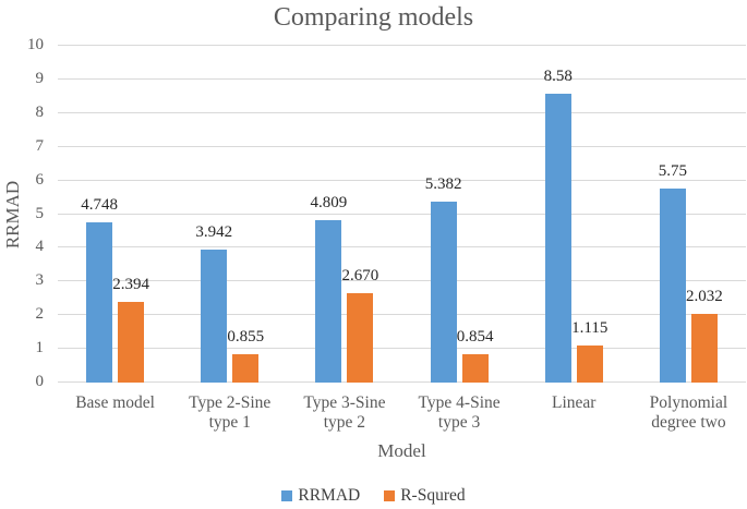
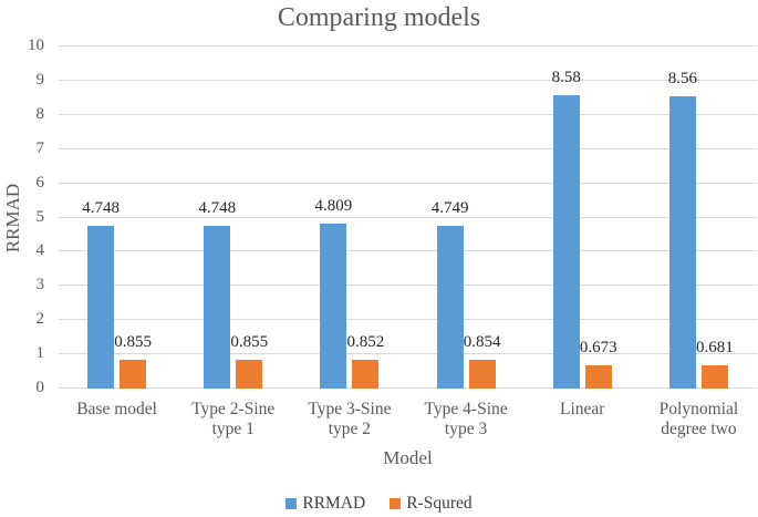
R-Squred/Base model: 2.394 -> 0.855
RRMAD/Type 2-Sine type 1: 3.942 -> 4.748
R-Squred/Type 3-Sine type 2: 2.670 -> 0.852
RRMAD/Type 4-Sine type 3: 5.382 -> 4.749
R-Squred/Linear: 1.115 -> 0.673
RRMAD/Polynomial degree two: 5.75 -> 8.56
R-Squred/Polynomial degree two: 2.032 -> 0.681
